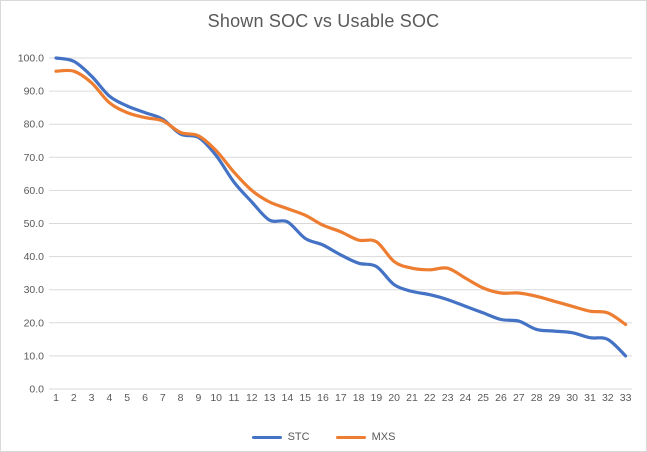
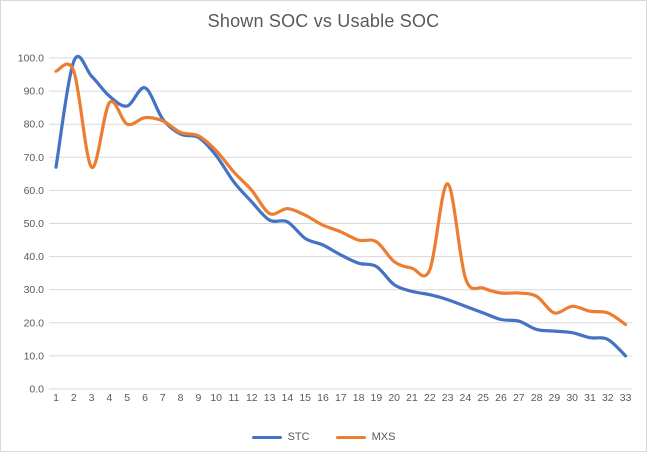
STC/1: 100 -> 67
MXS/3: 92 -> 67
MXS/5: 84 -> 80
STC/6: 84 -> 91
MXS/13: 56 -> 53
MXS/23: 36 -> 62
MXS/29: 26 -> 23
